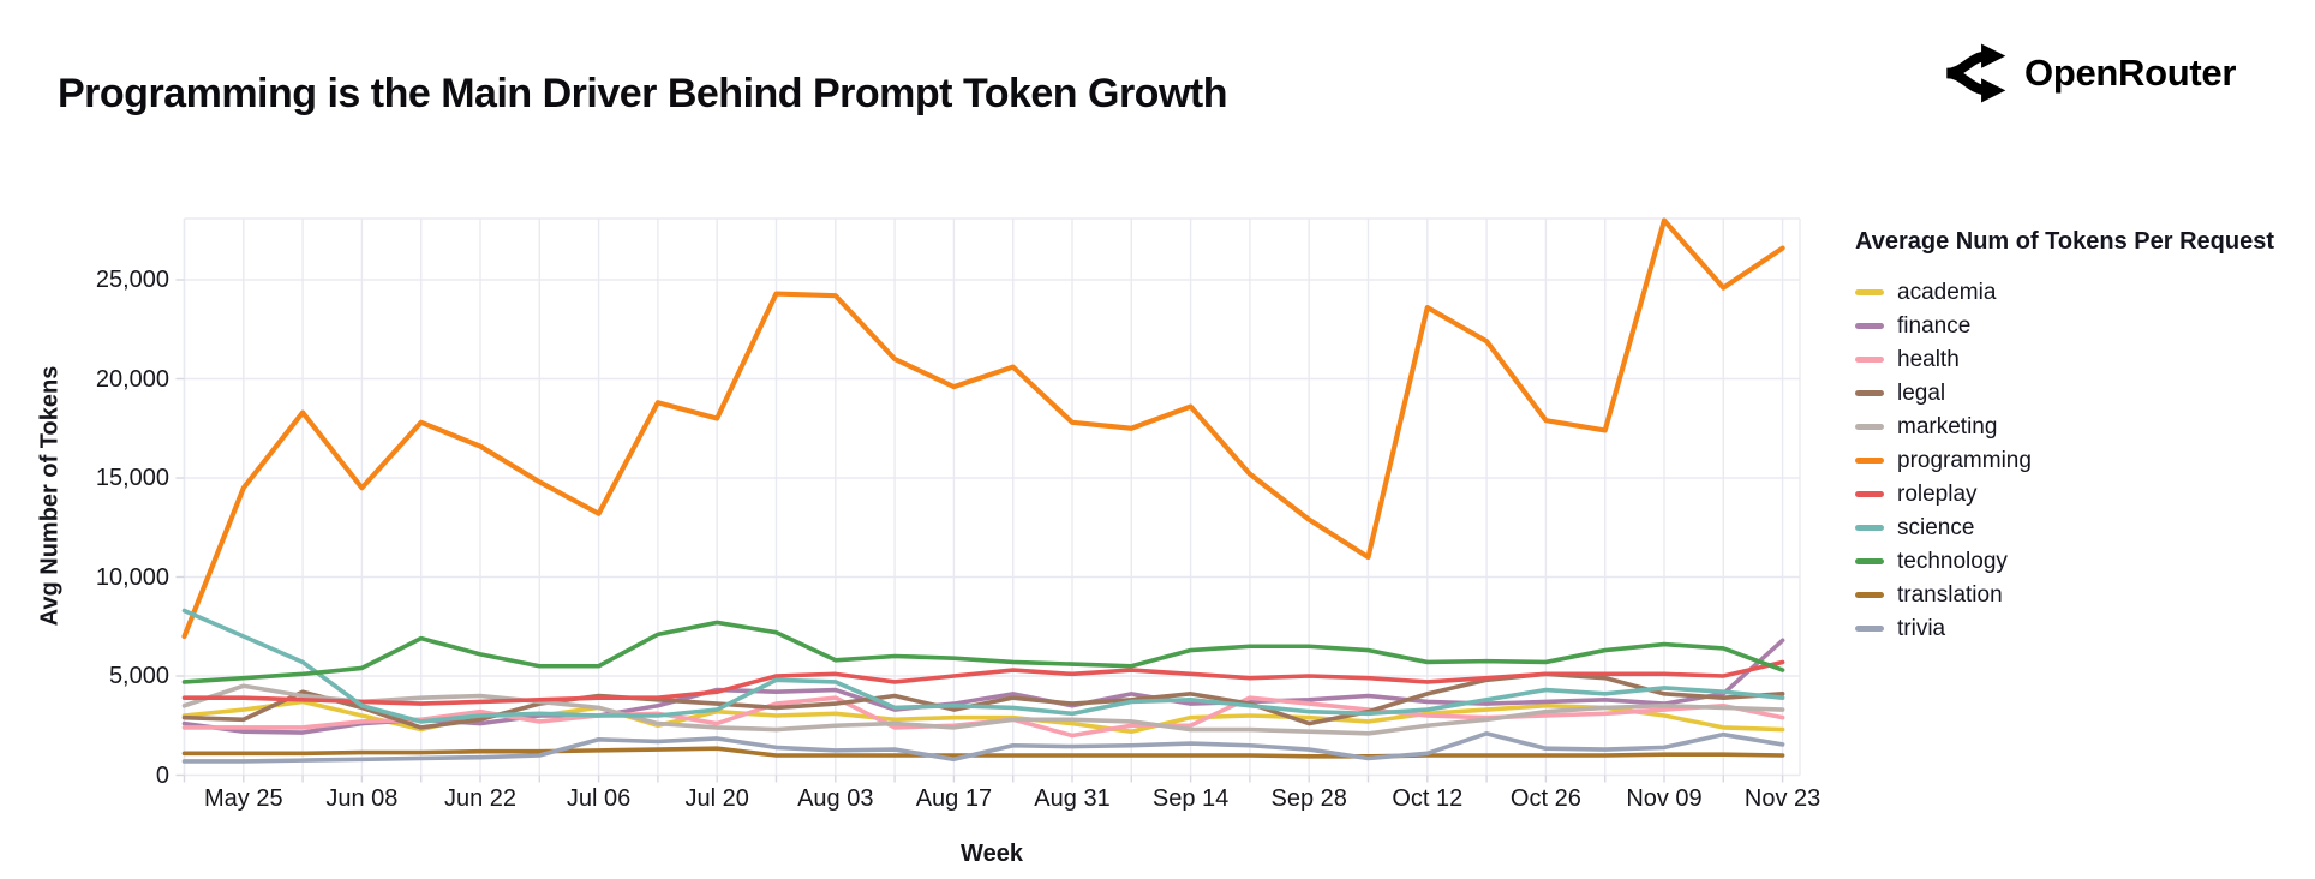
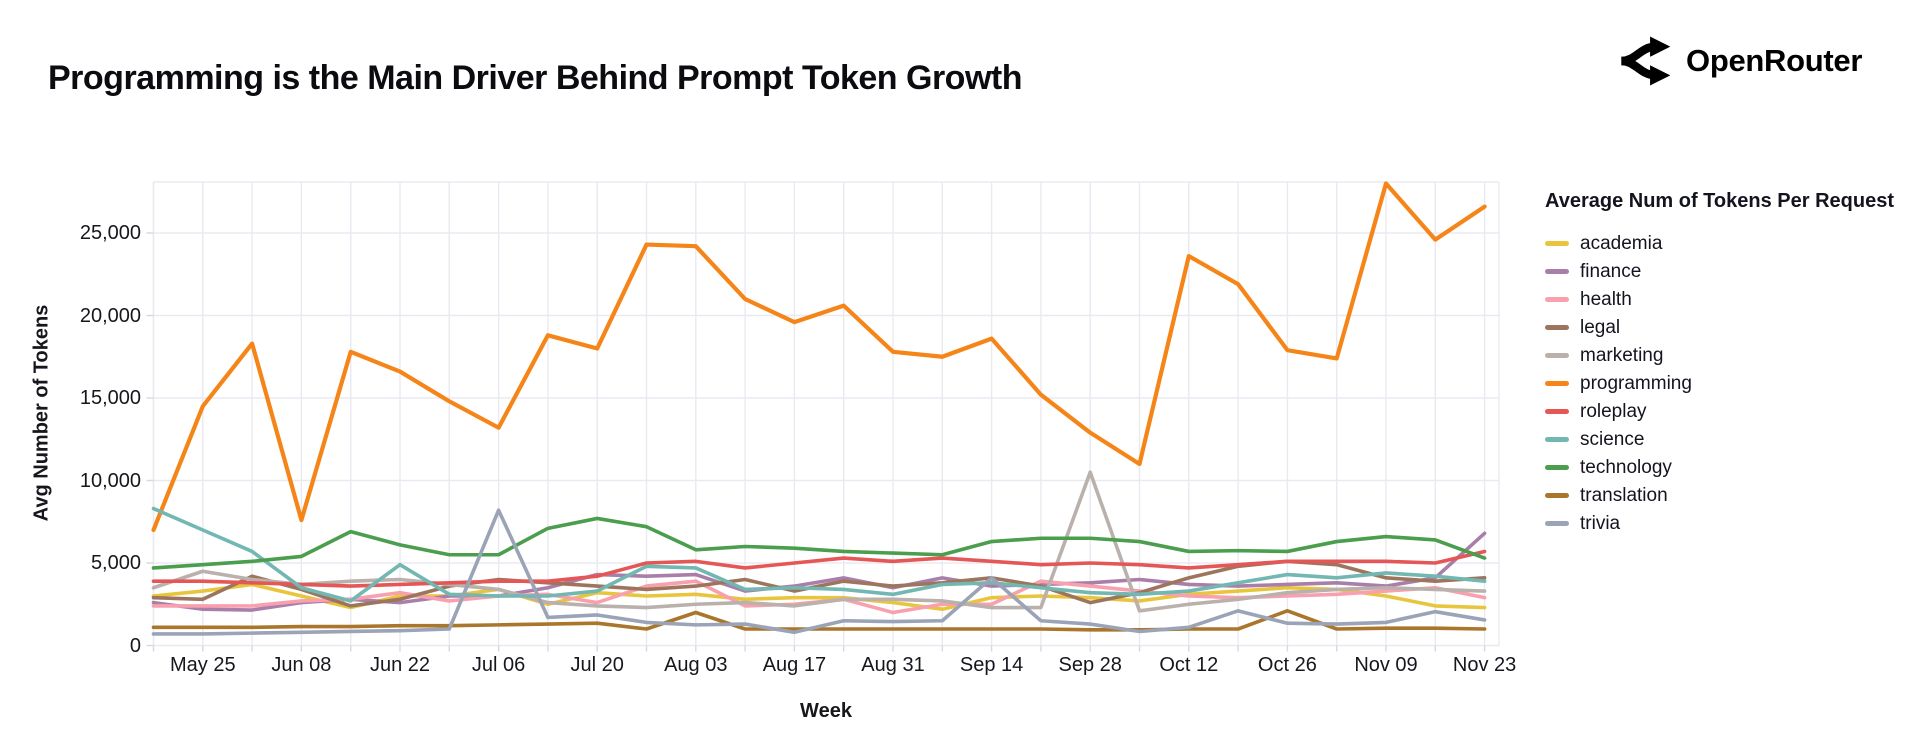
programming/Jun 08: 14500 -> 7600
science/Jun 22: 3000 -> 4900
trivia/Jul 06: 1800 -> 8200
translation/Aug 03: 1000 -> 2000
trivia/Sep 14: 1600 -> 4100
marketing/Sep 28: 2200 -> 10500
translation/Oct 26: 1000 -> 2100
